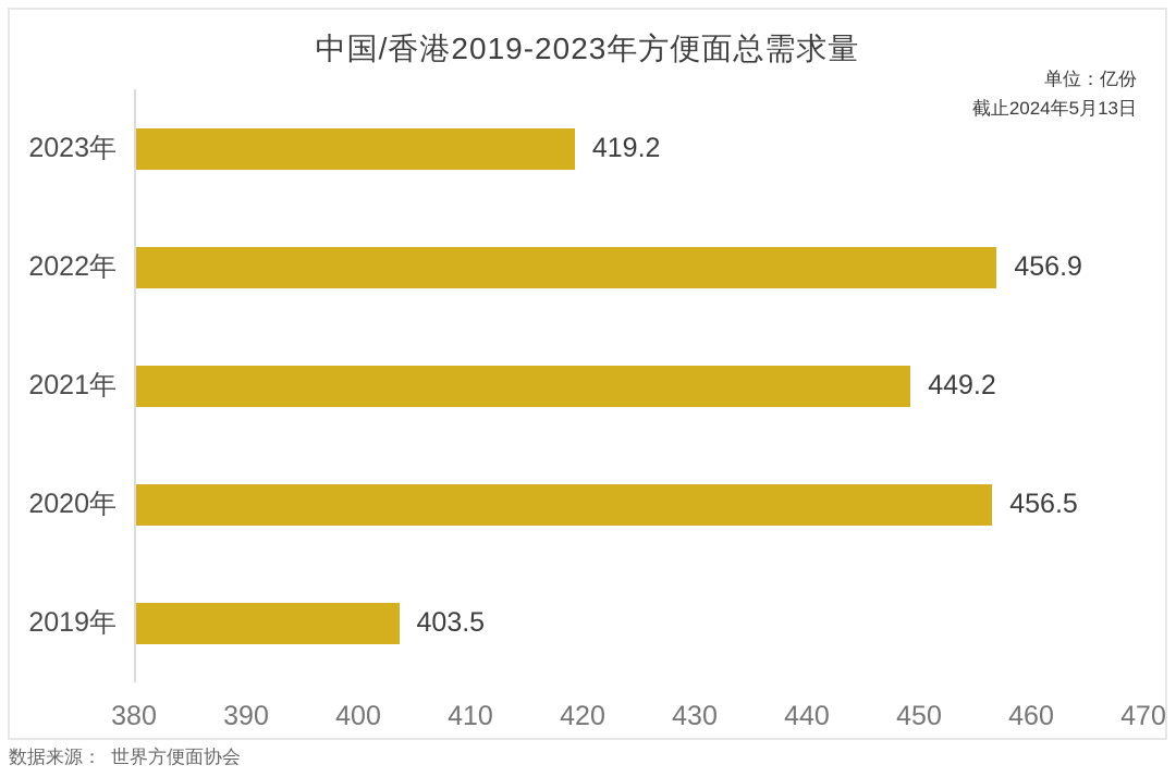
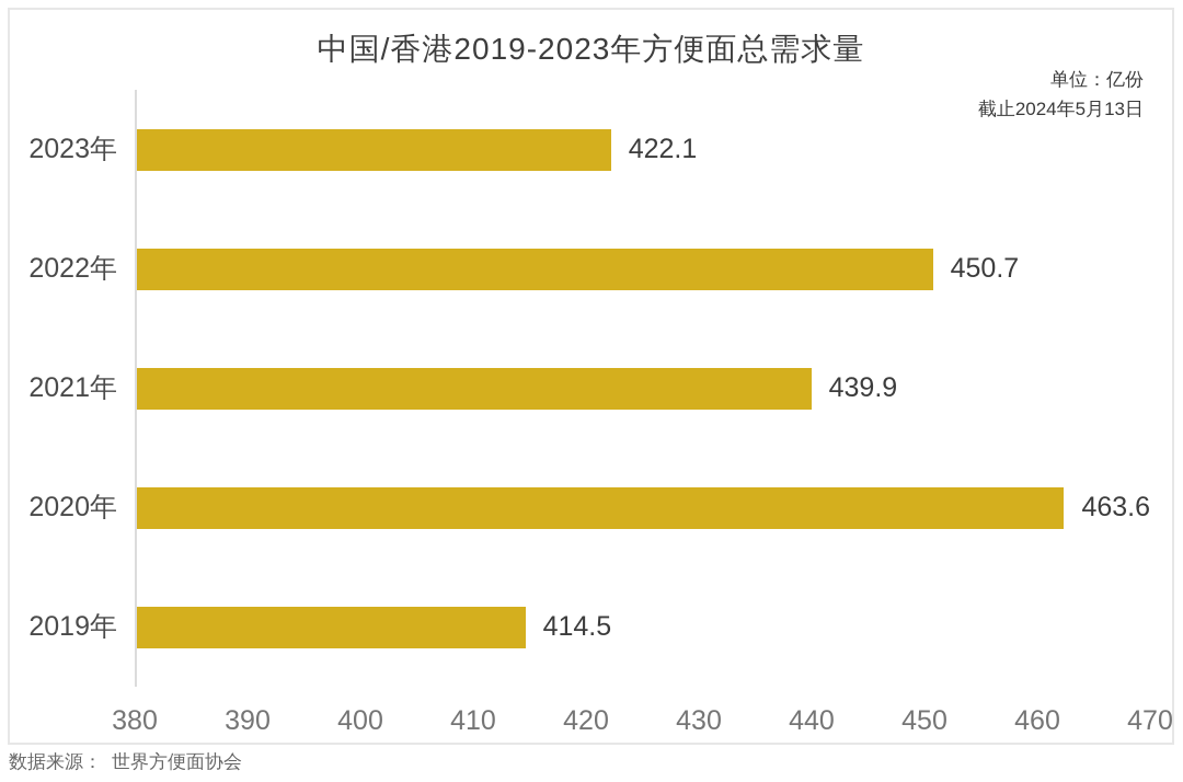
2023年: 419.2 -> 422.1
2022年: 456.9 -> 450.7
2021年: 449.2 -> 439.9
2020年: 456.5 -> 463.6
2019年: 403.5 -> 414.5
